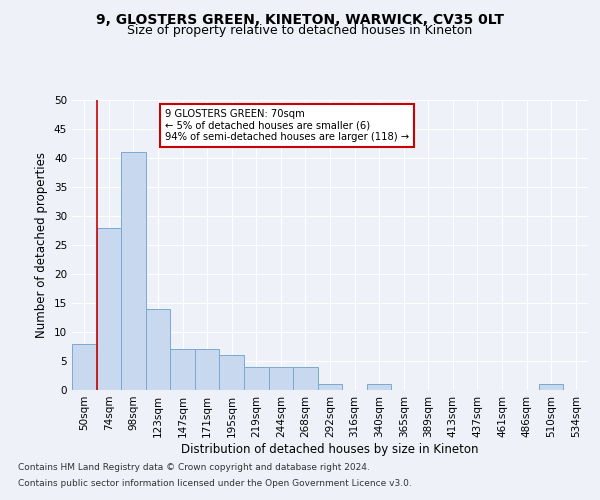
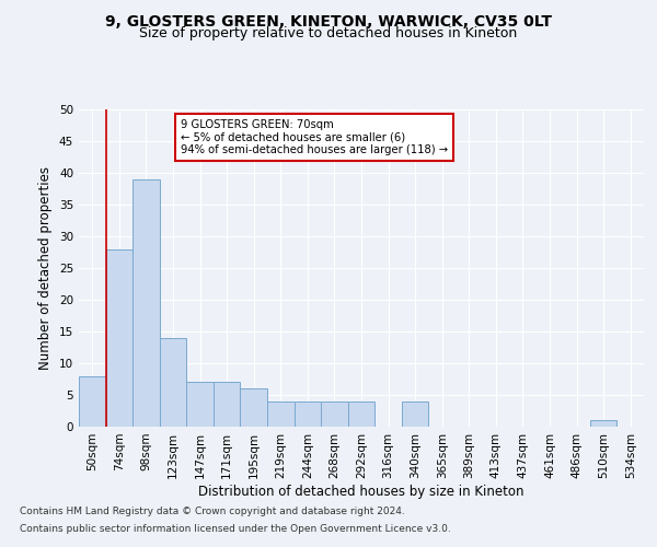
98sqm: 41 -> 39
292sqm: 1 -> 4
340sqm: 1 -> 4
